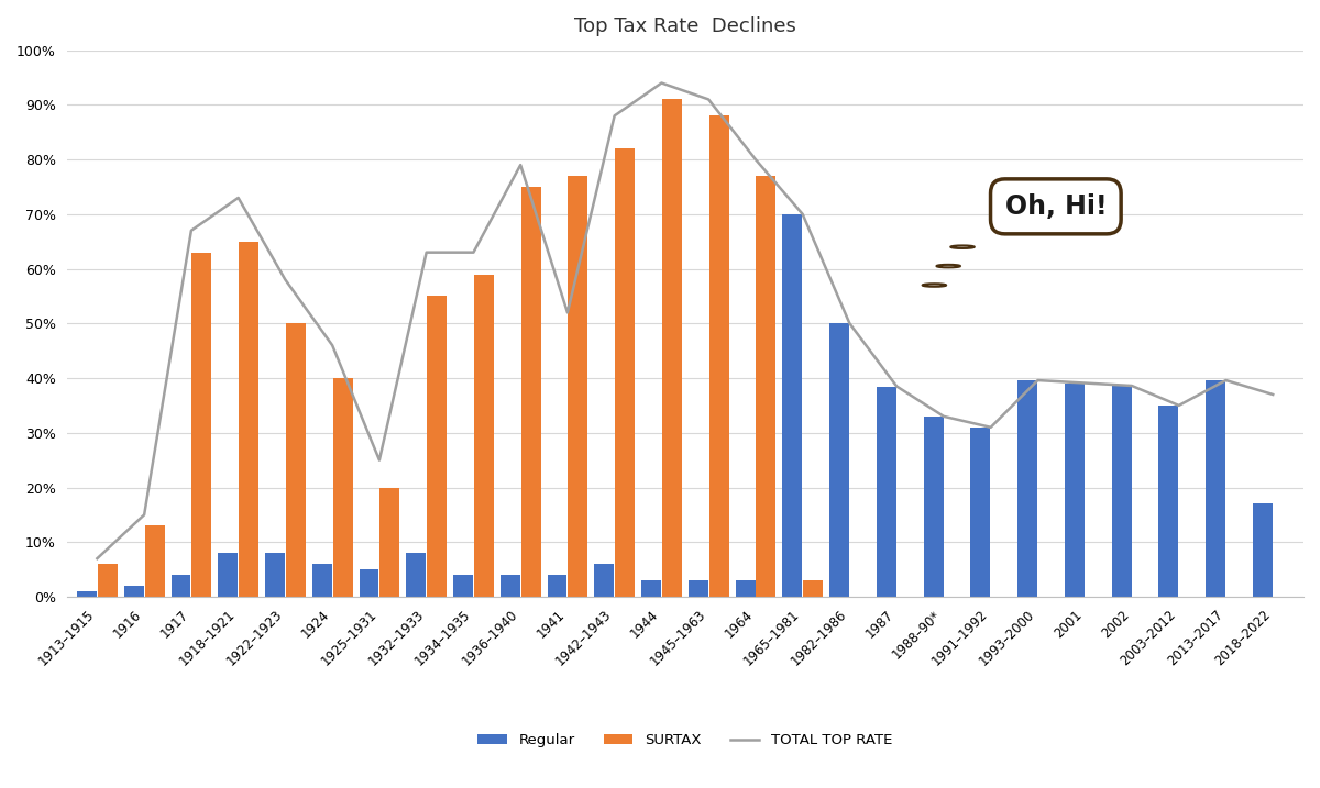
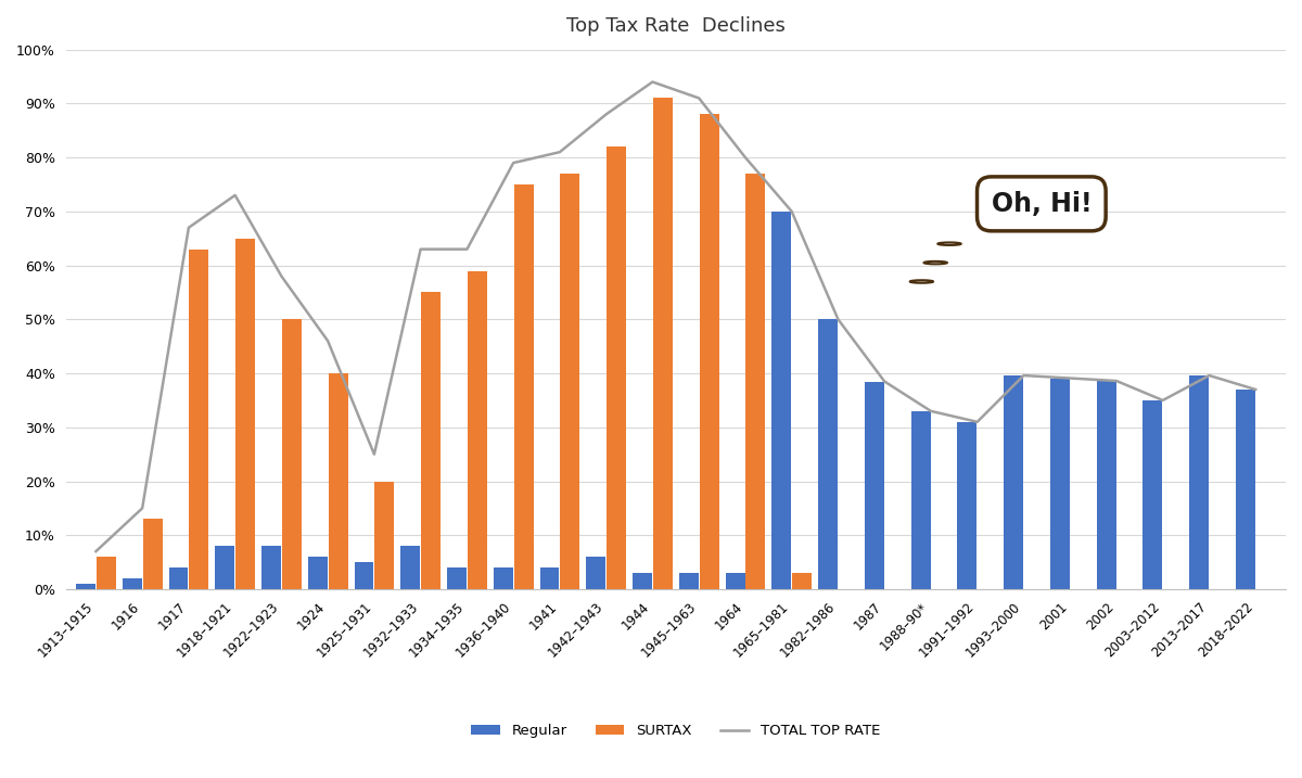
TOTAL TOP RATE/1941: 52.0% -> 81.0%
Regular/2018–2022: 17.0% -> 37.0%
